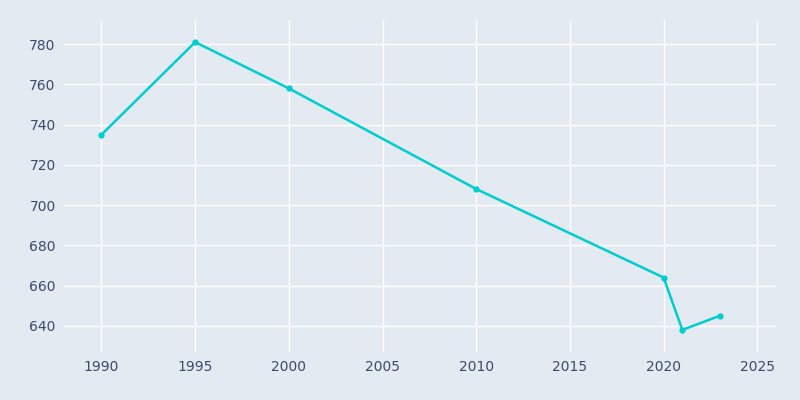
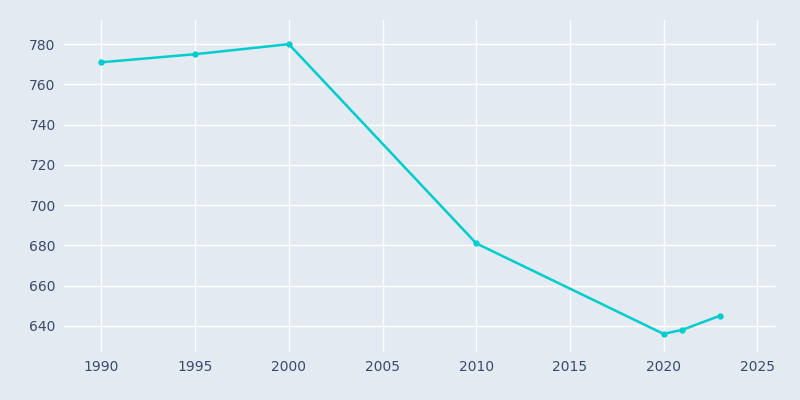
1990: 735 -> 771
1995: 781 -> 775
2000: 758 -> 780
2010: 708 -> 681
2020: 664 -> 636
